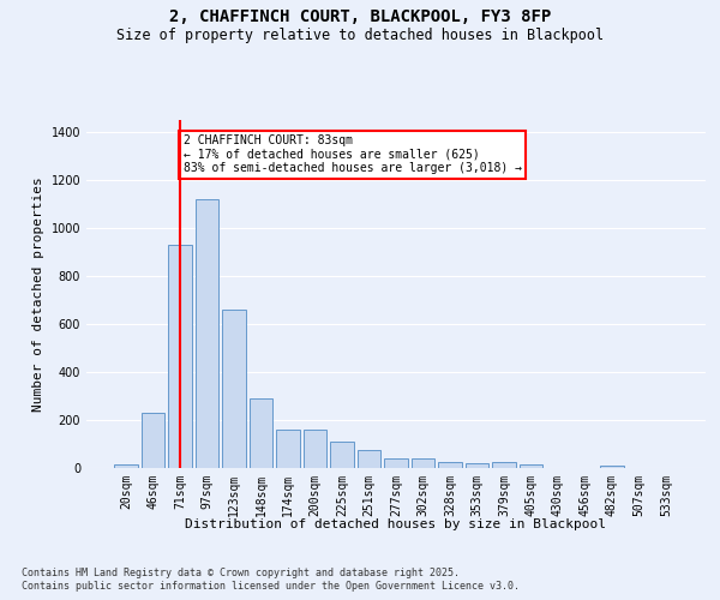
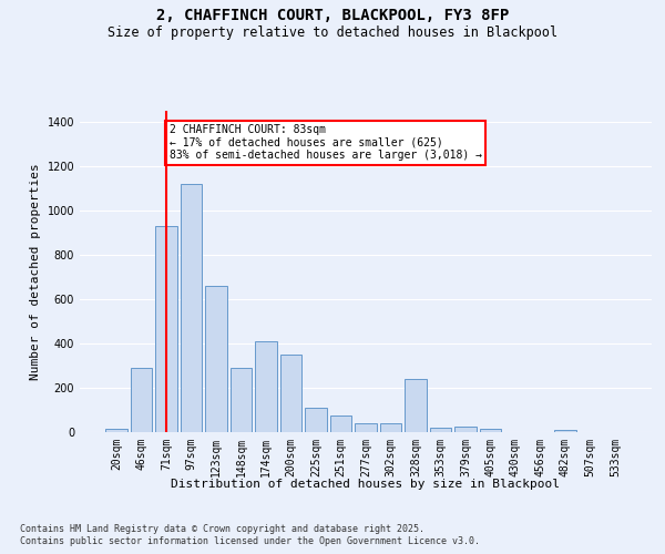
46sqm: 230 -> 290
174sqm: 160 -> 410
200sqm: 160 -> 350
328sqm: 20 -> 240
